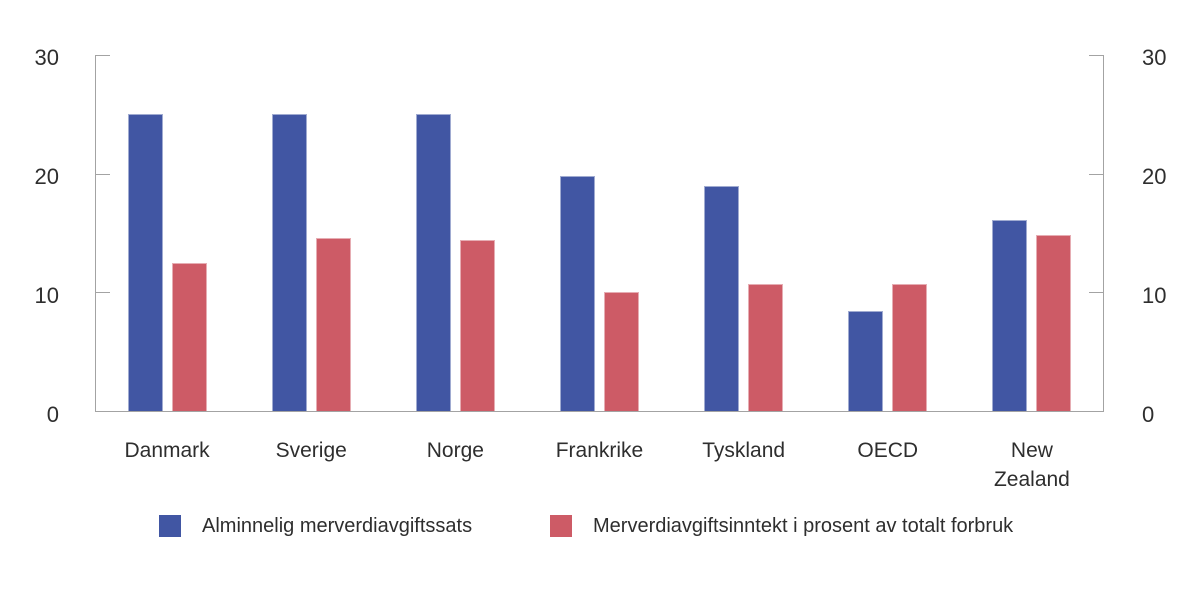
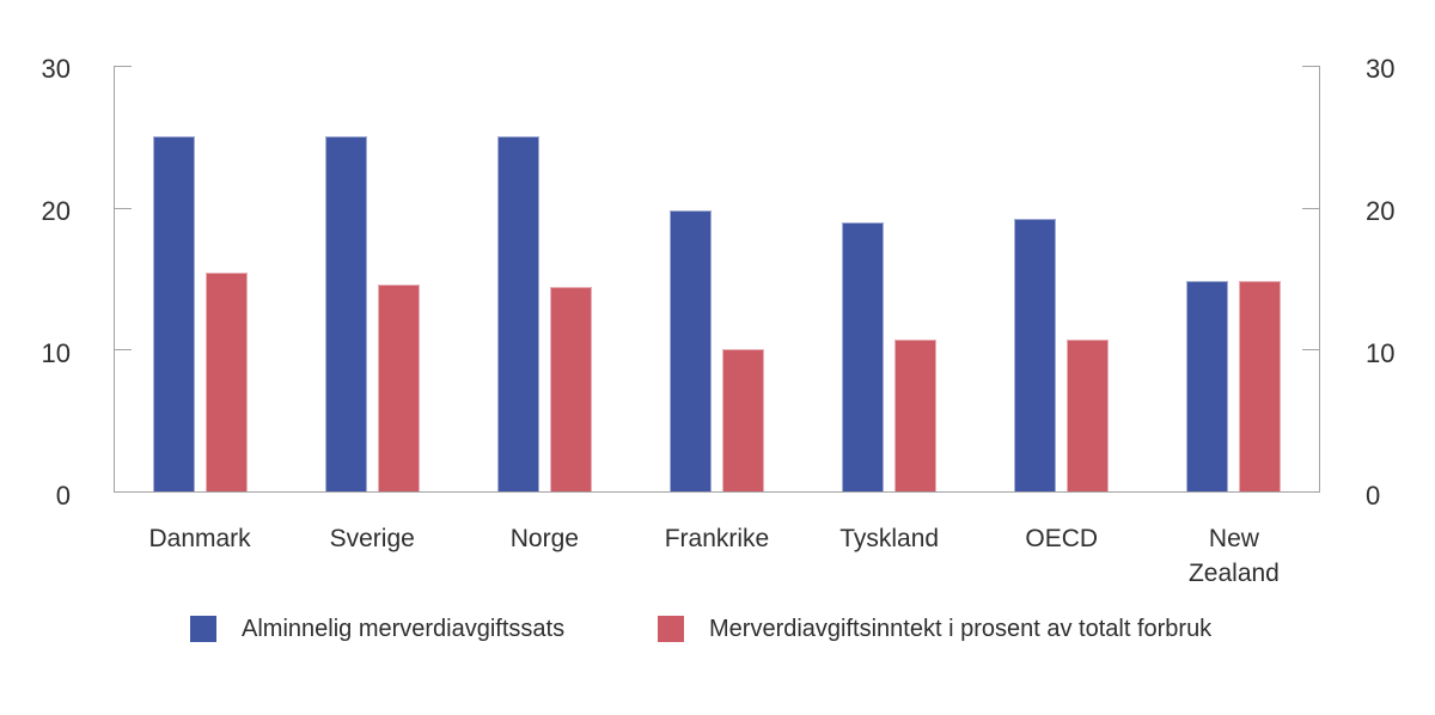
Merverdiavgiftsinntekt i prosent av totalt forbruk/Danmark: 12.5 -> 15.4
Alminnelig merverdiavgiftssats/OECD: 8.4 -> 19.2
Alminnelig merverdiavgiftssats/New Zealand: 16.1 -> 14.8
